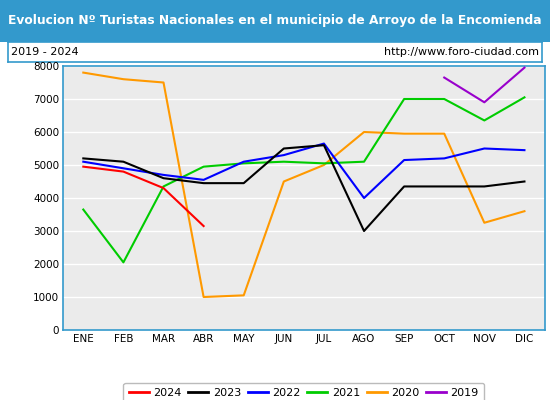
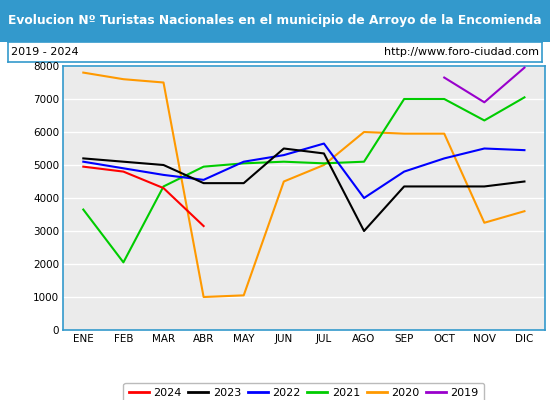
2023/MAR: 4600 -> 5000
2023/JUL: 5600 -> 5350
2022/SEP: 5150 -> 4800
